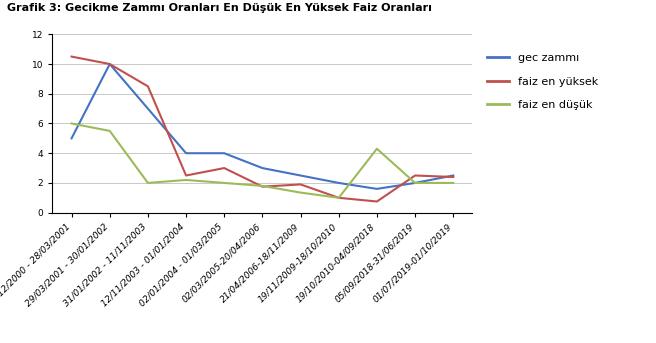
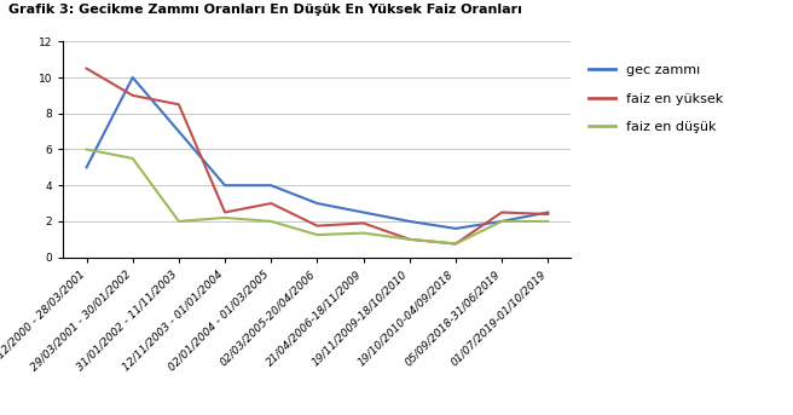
faiz en yüksek/29/03/2001 - 30/01/2002: 10.0 -> 9.0
faiz en düşük/02/03/2005-20/04/2006: 1.8 -> 1.2
faiz en düşük/19/10/2010-04/09/2018: 4.3 -> 0.8
